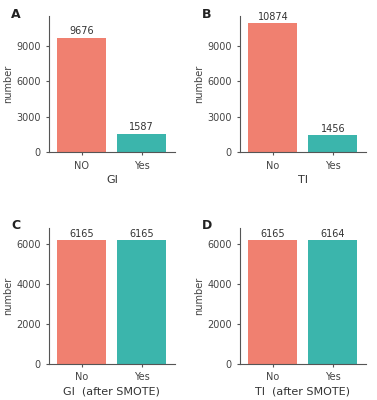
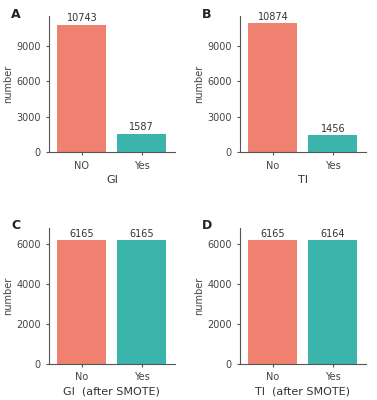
NO: 9676 -> 10743
